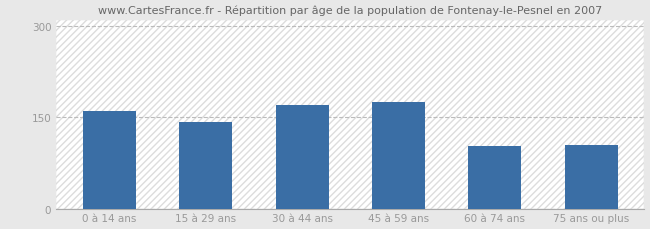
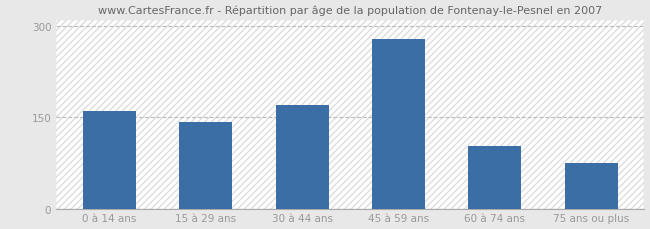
45 à 59 ans: 176 -> 278
75 ans ou plus: 104 -> 75
